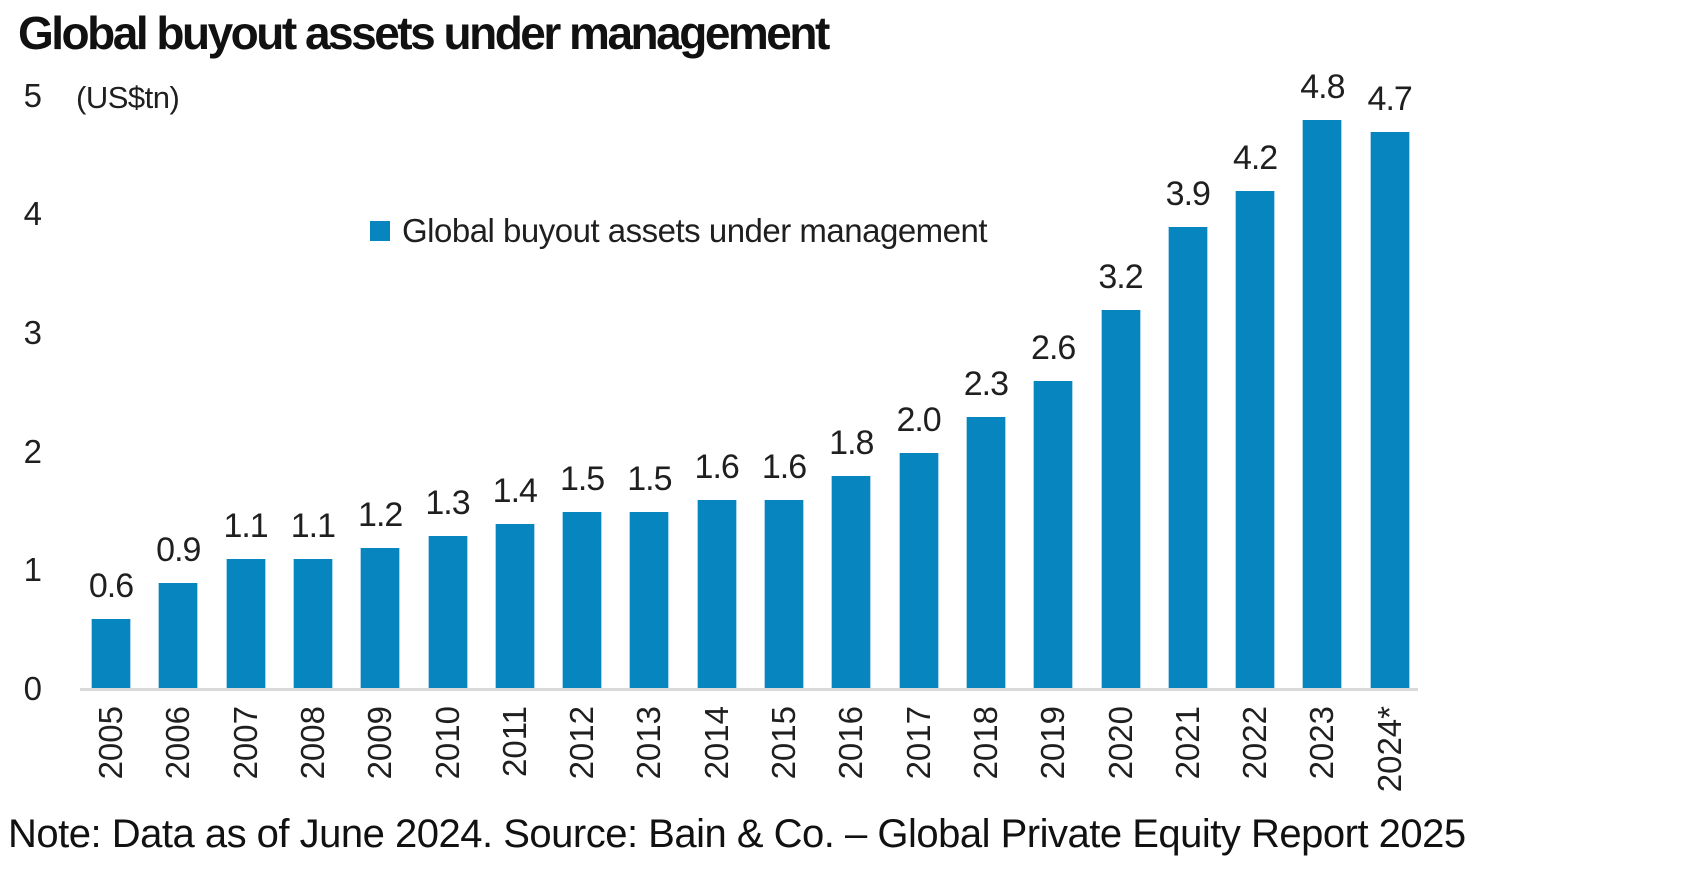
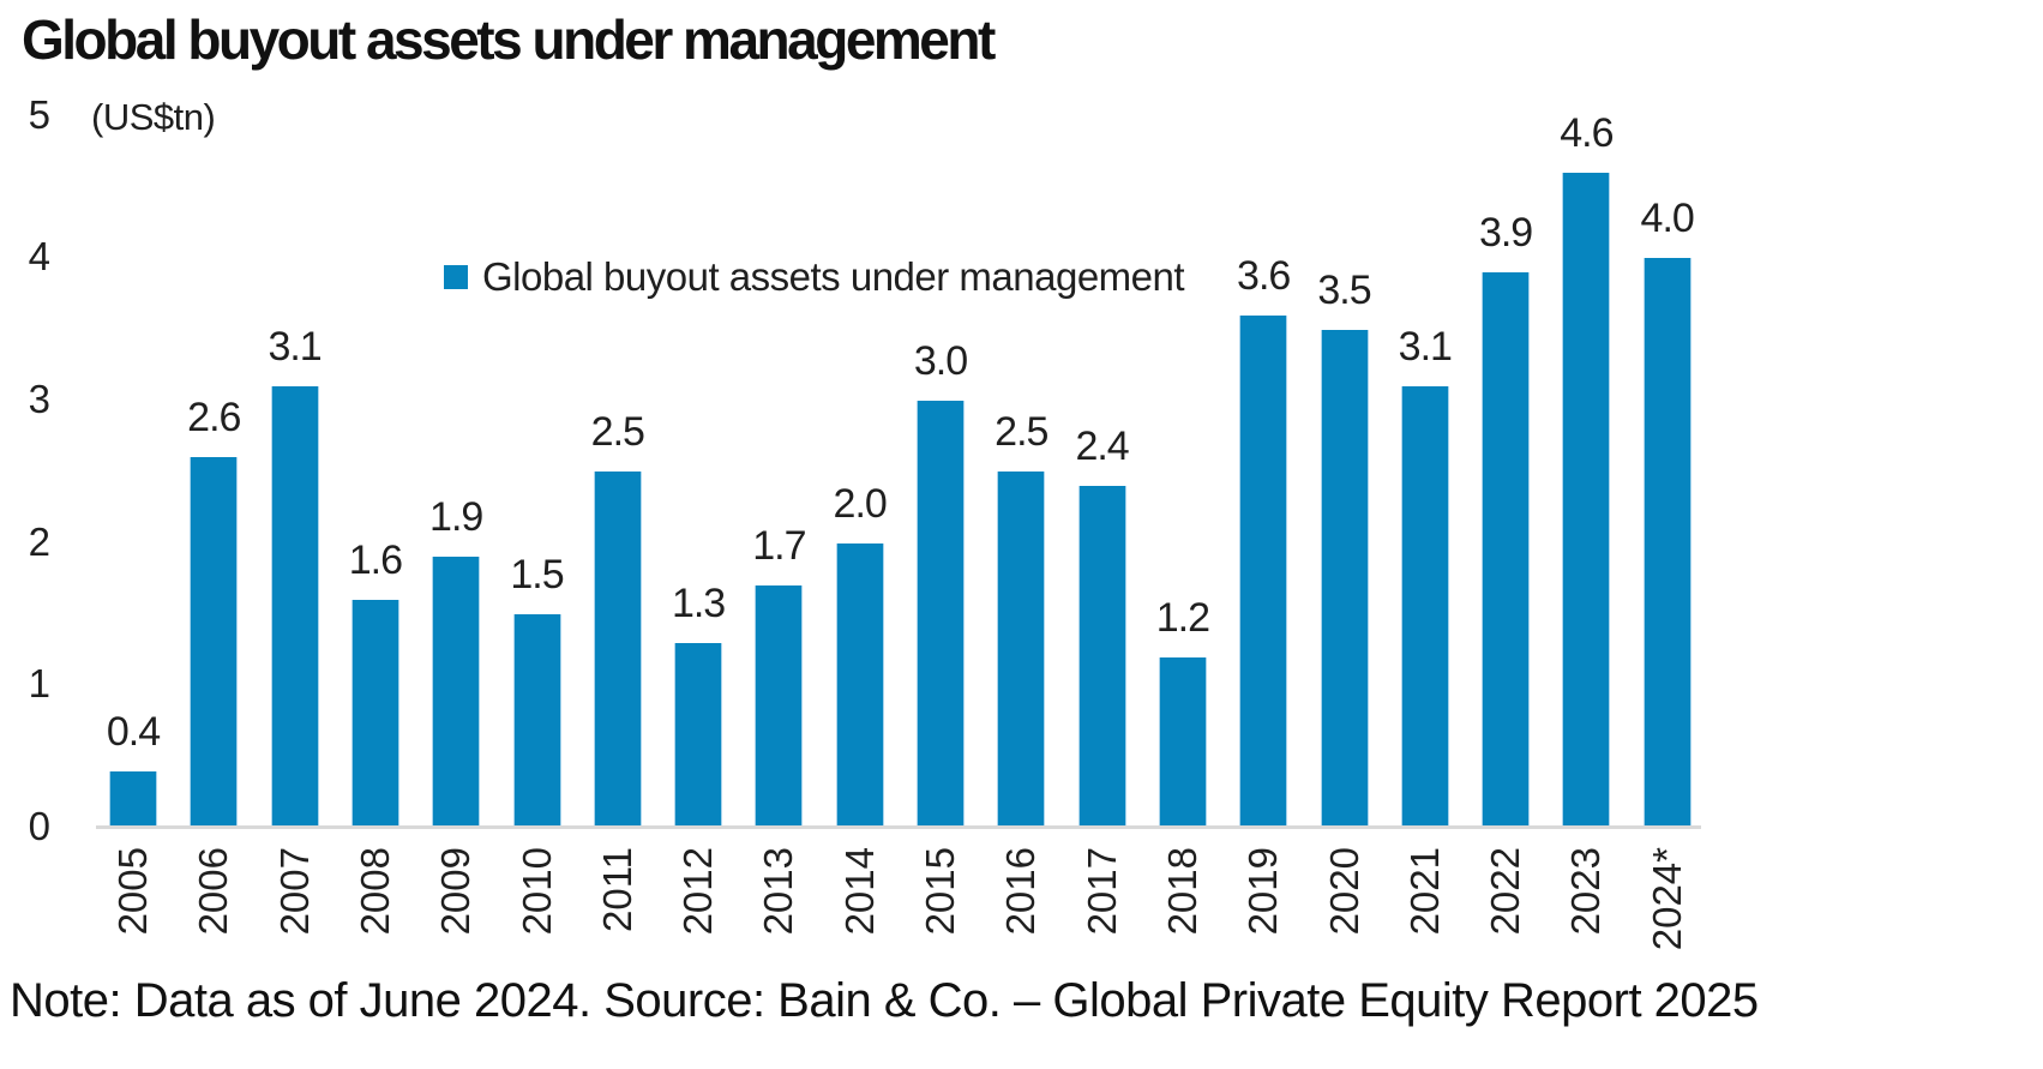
2005: 0.6 -> 0.4
2006: 0.9 -> 2.6
2007: 1.1 -> 3.1
2008: 1.1 -> 1.6
2009: 1.2 -> 1.9
2010: 1.3 -> 1.5
2011: 1.4 -> 2.5
2012: 1.5 -> 1.3
2013: 1.5 -> 1.7
2014: 1.6 -> 2.0
2015: 1.6 -> 3.0
2016: 1.8 -> 2.5
2017: 2.0 -> 2.4
2018: 2.3 -> 1.2
2019: 2.6 -> 3.6
2020: 3.2 -> 3.5
2021: 3.9 -> 3.1
2022: 4.2 -> 3.9
2023: 4.8 -> 4.6
2024*: 4.7 -> 4.0
